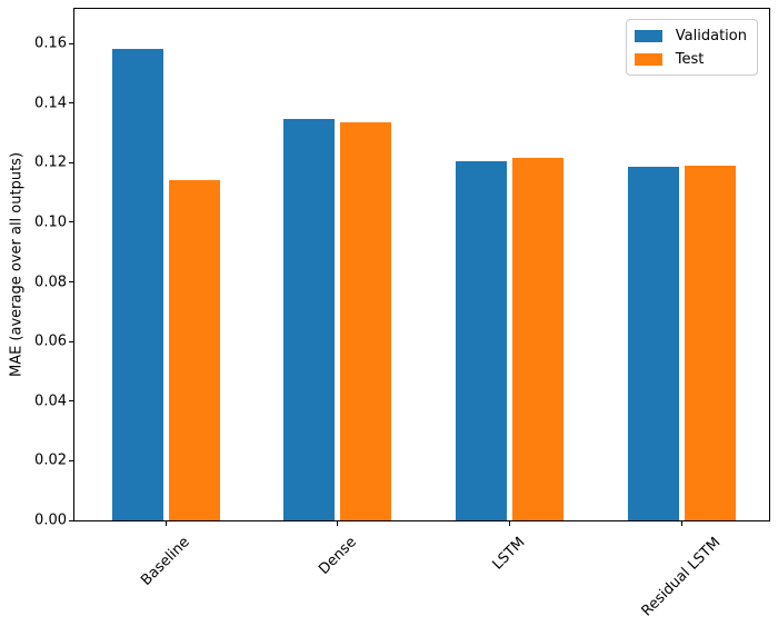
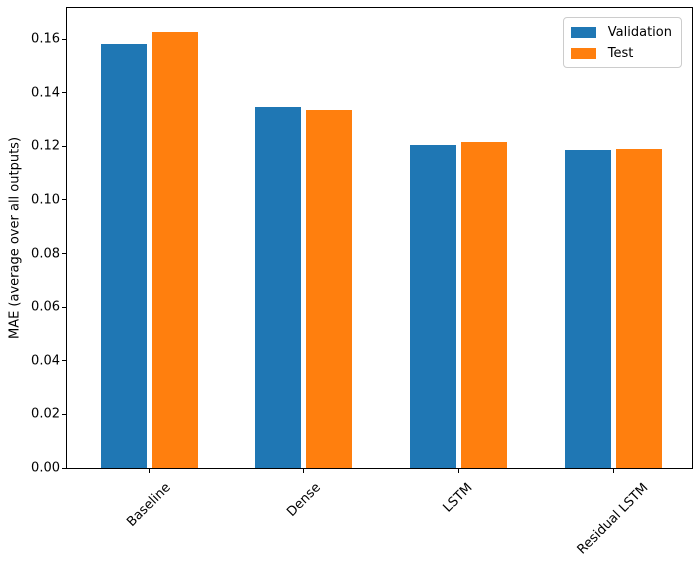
Test/Baseline: 0.114 -> 0.163
